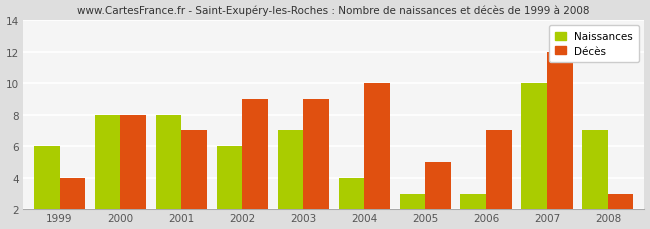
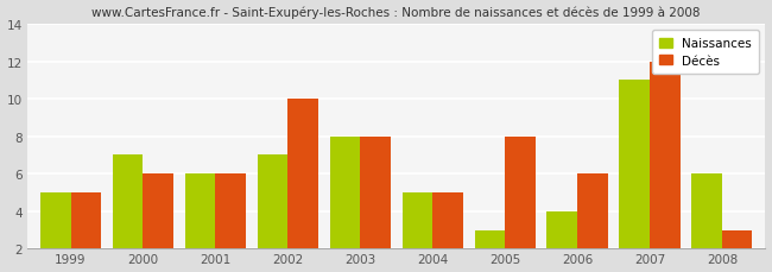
Naissances/1999: 6 -> 5
Décès/1999: 4 -> 5
Naissances/2000: 8 -> 7
Décès/2000: 8 -> 6
Naissances/2001: 8 -> 6
Décès/2001: 7 -> 6
Naissances/2002: 6 -> 7
Décès/2002: 9 -> 10
Naissances/2003: 7 -> 8
Décès/2003: 9 -> 8
Naissances/2004: 4 -> 5
Décès/2004: 10 -> 5
Décès/2005: 5 -> 8
Naissances/2006: 3 -> 4
Décès/2006: 7 -> 6
Naissances/2007: 10 -> 11
Naissances/2008: 7 -> 6
